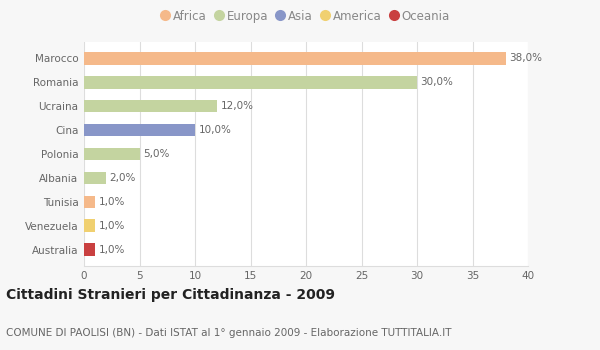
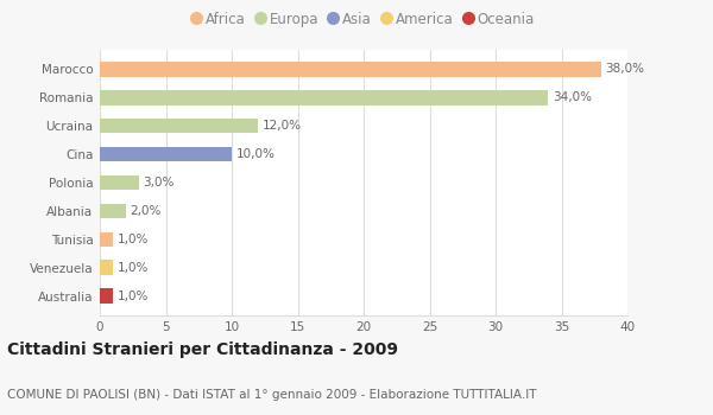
Romania: 30,0% -> 34,0%
Polonia: 5,0% -> 3,0%
